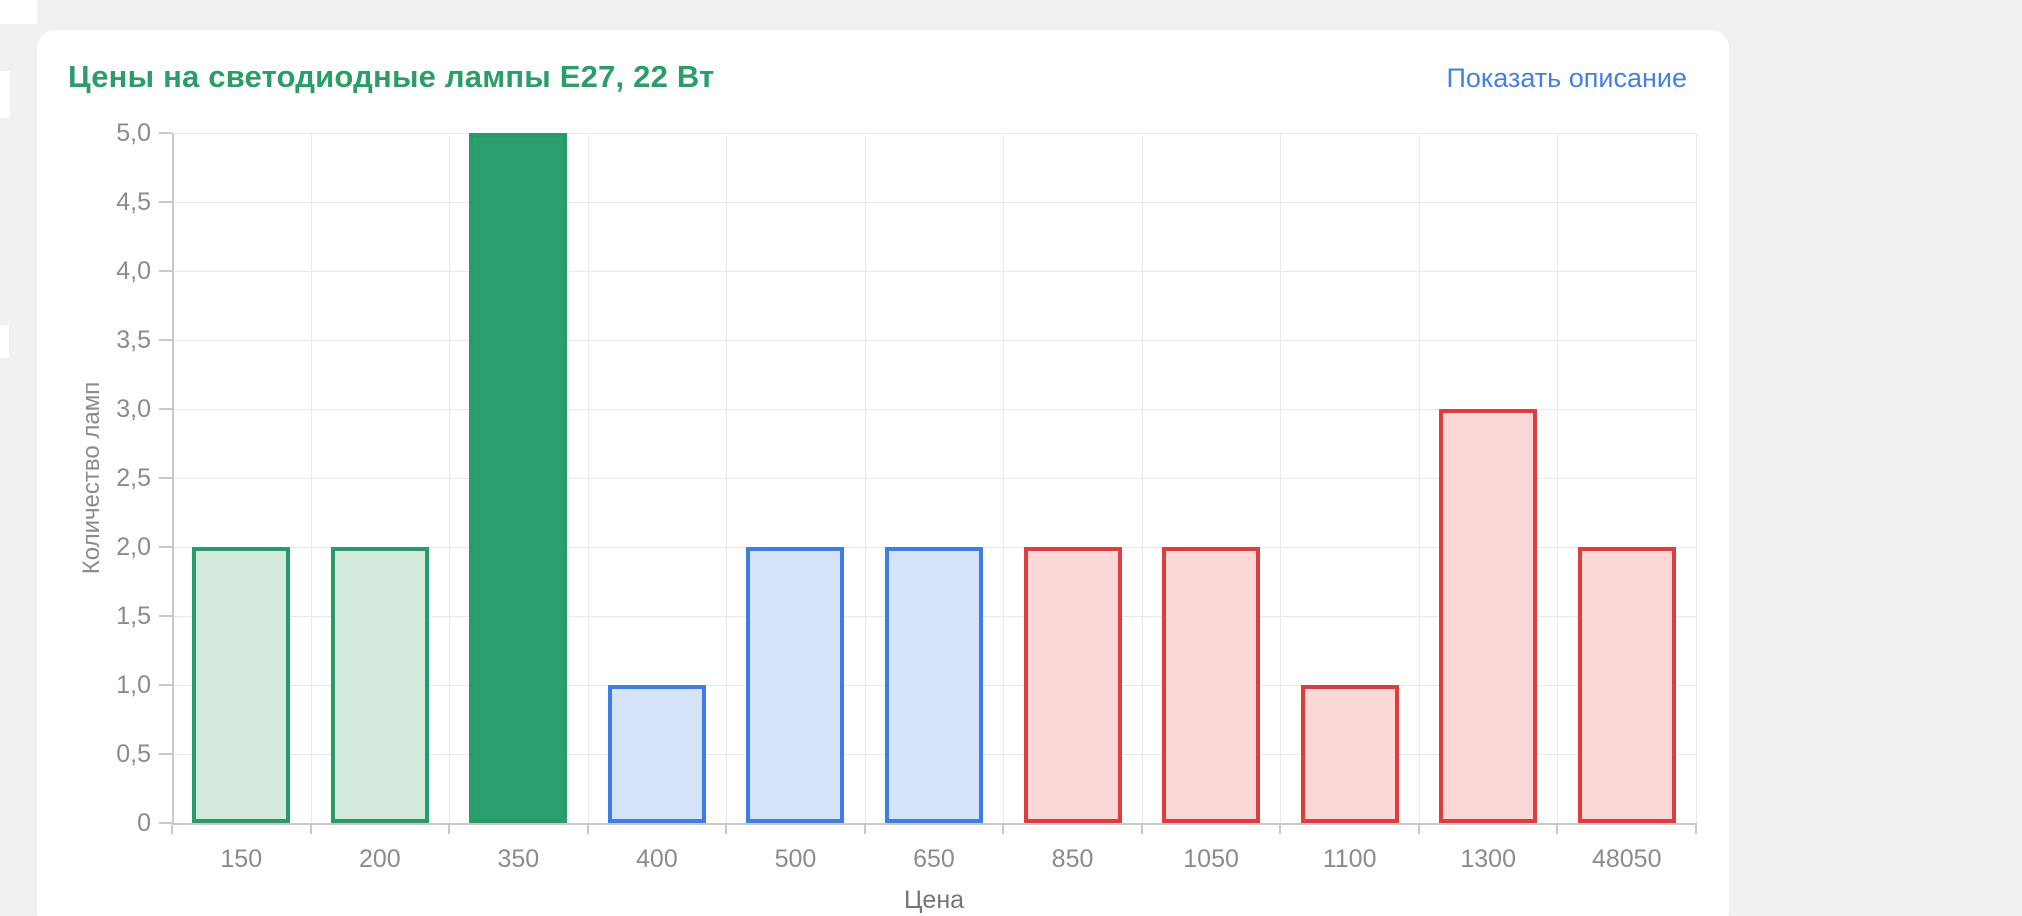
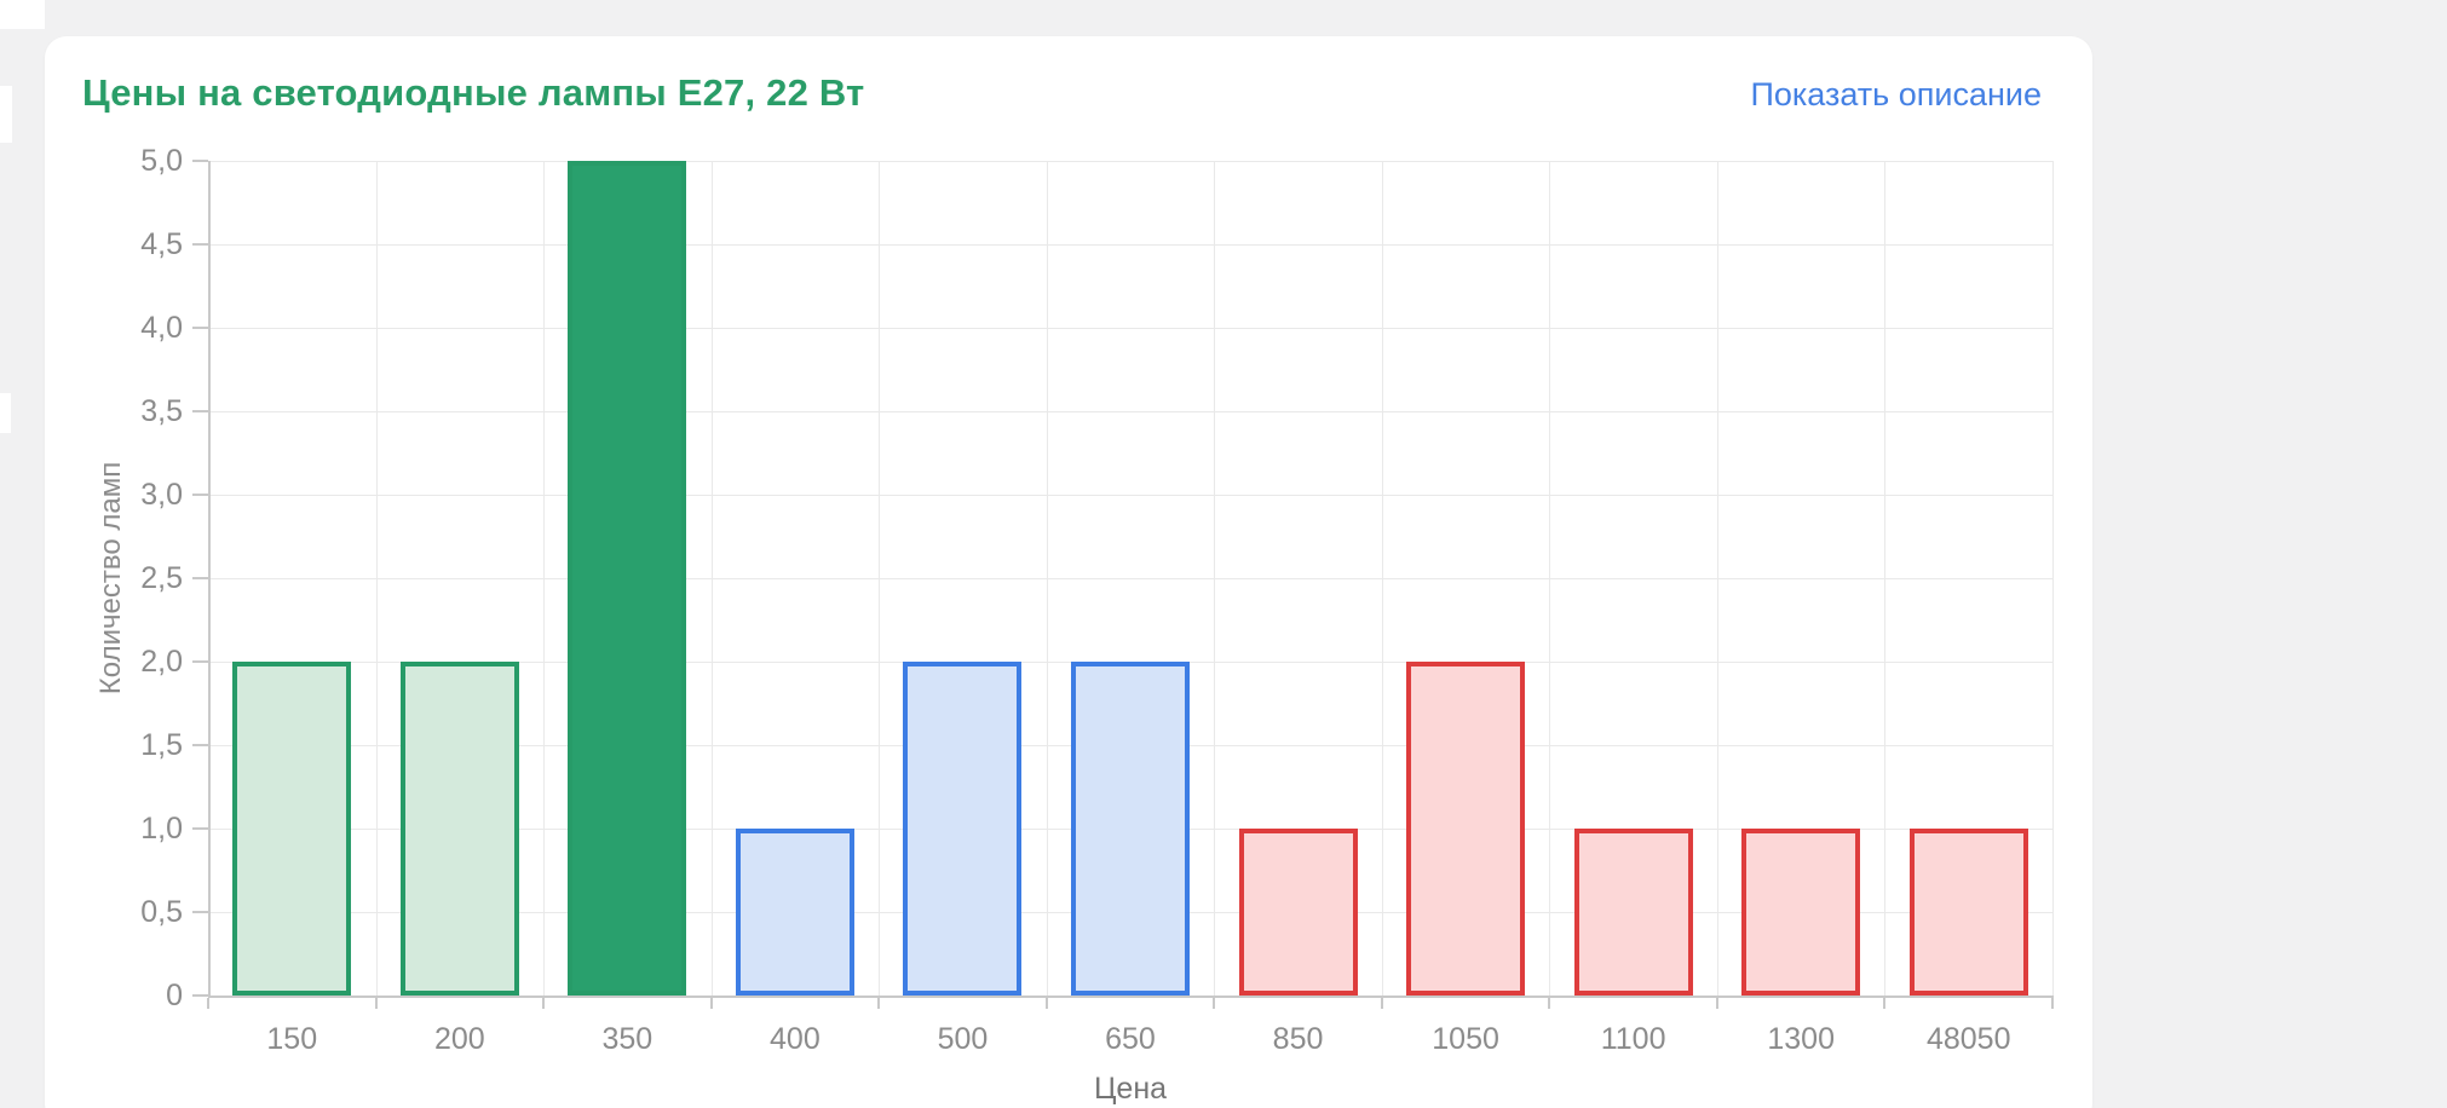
850: 2 -> 1
1300: 3 -> 1
48050: 2 -> 1
